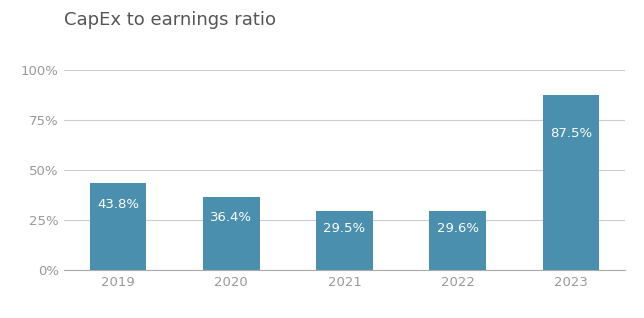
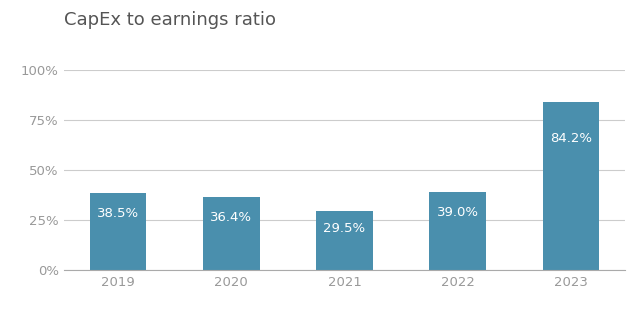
2019: 43.8% -> 38.5%
2022: 29.6% -> 39.0%
2023: 87.5% -> 84.2%
